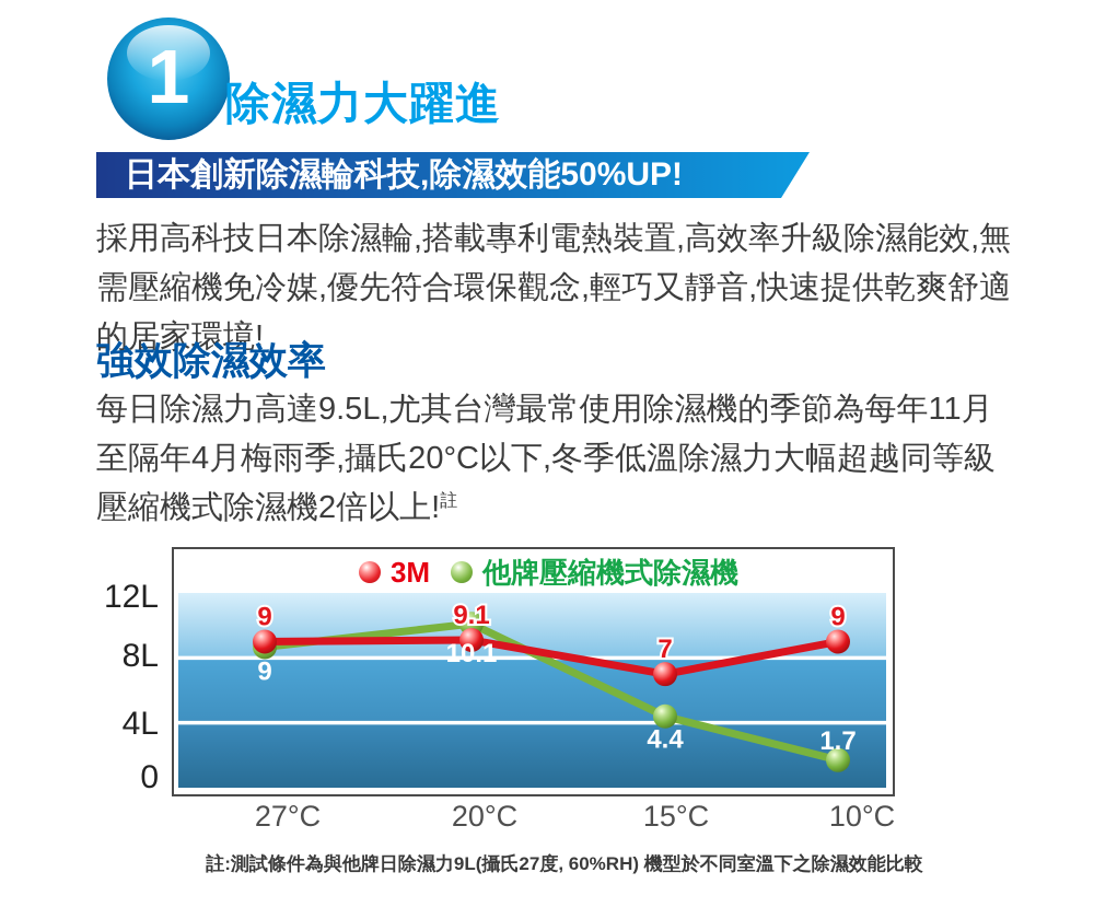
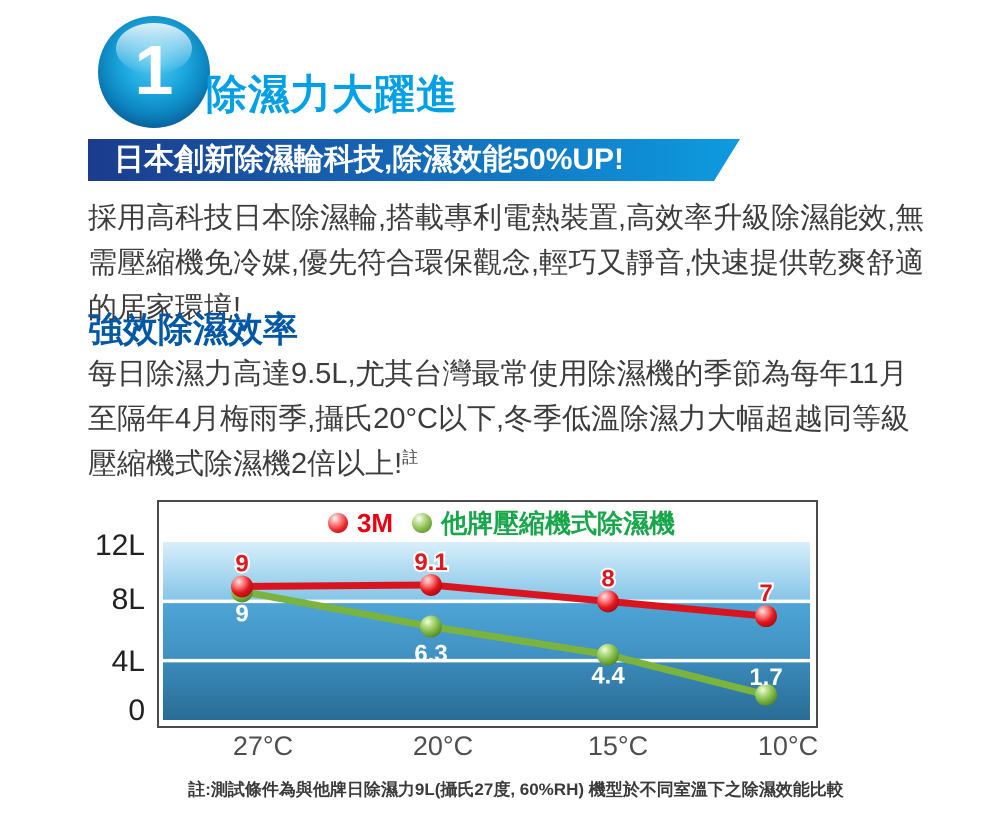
他牌壓縮機式除濕機/20°C: 10.1 -> 6.3
3M/15°C: 7 -> 8
3M/10°C: 9 -> 7
